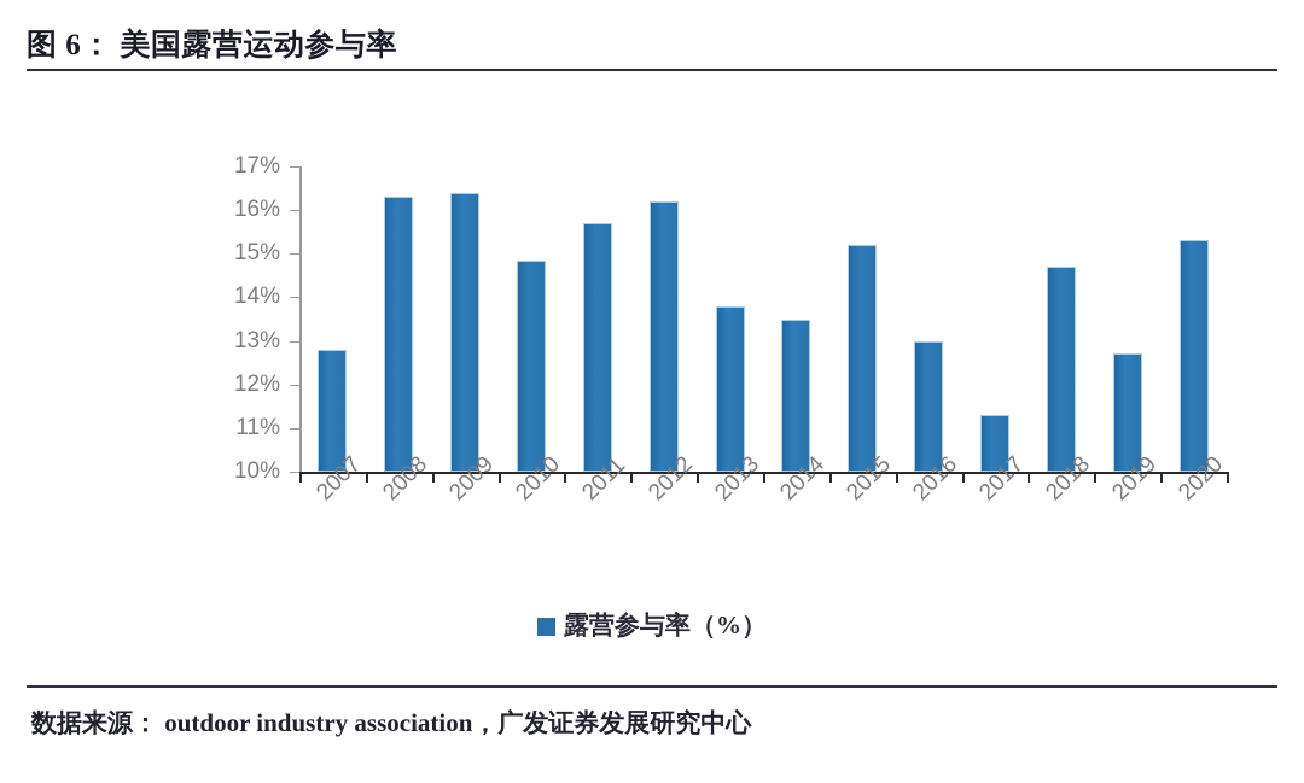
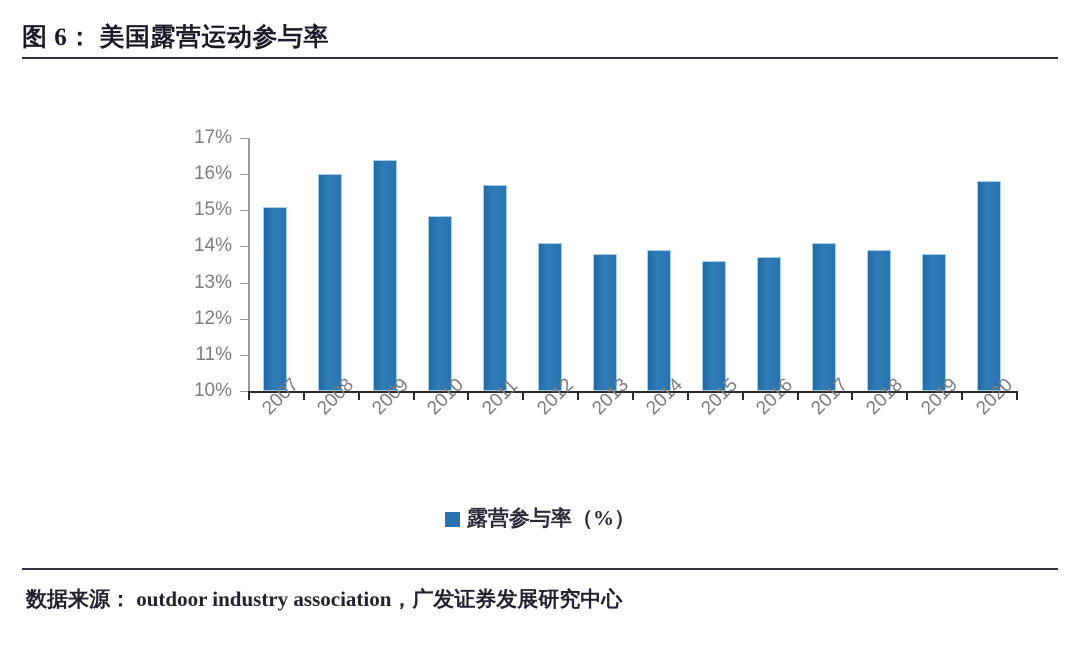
2007: 12.8% -> 15.1%
2008: 16.3% -> 16.0%
2012: 16.2% -> 14.1%
2014: 13.5% -> 13.9%
2015: 15.2% -> 13.6%
2016: 13.0% -> 13.7%
2017: 11.3% -> 14.1%
2018: 14.7% -> 13.9%
2019: 12.7% -> 13.8%
2020: 15.3% -> 15.8%
